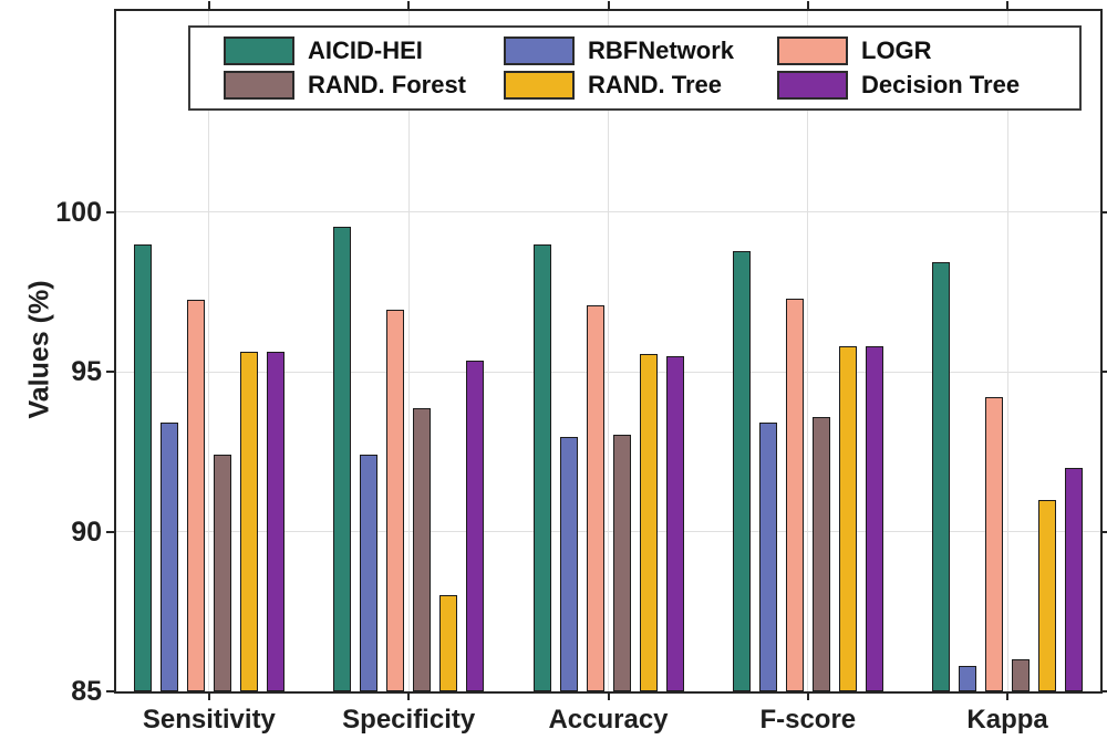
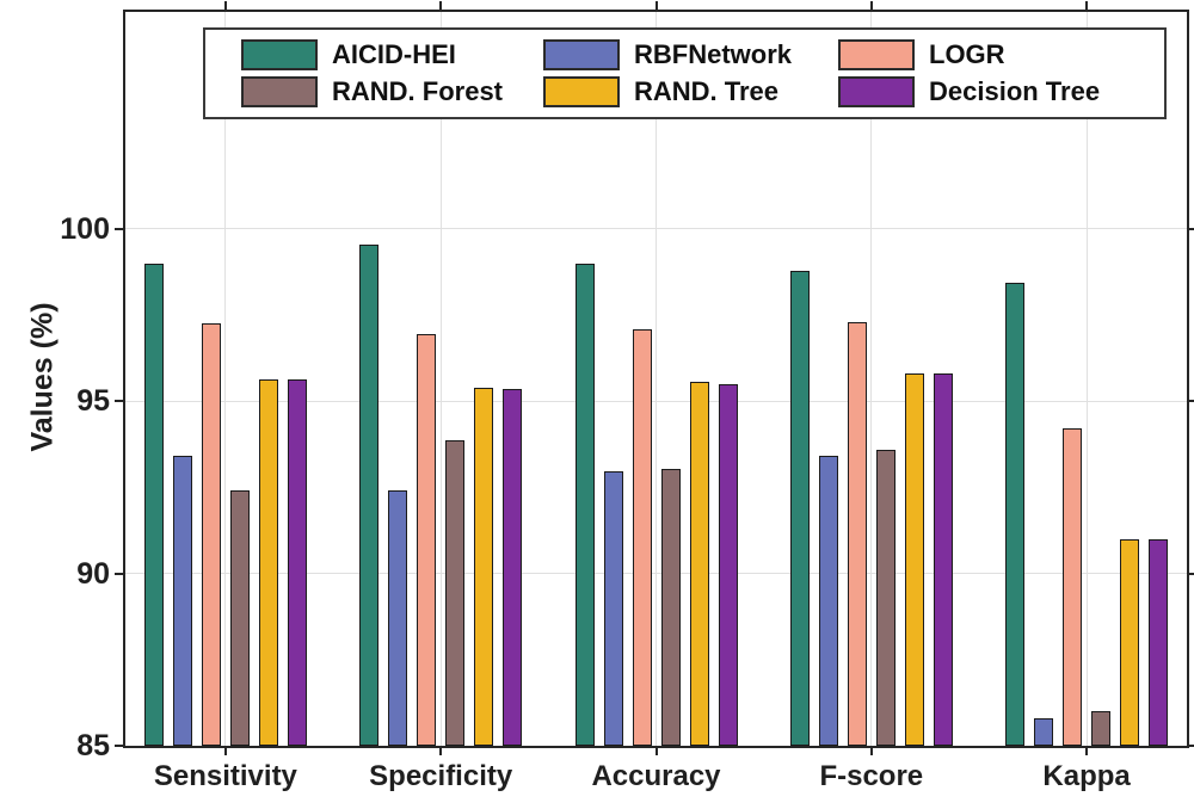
RAND. Tree/Specificity: 88.0 -> 95.4
Decision Tree/Kappa: 92.0 -> 91.0
